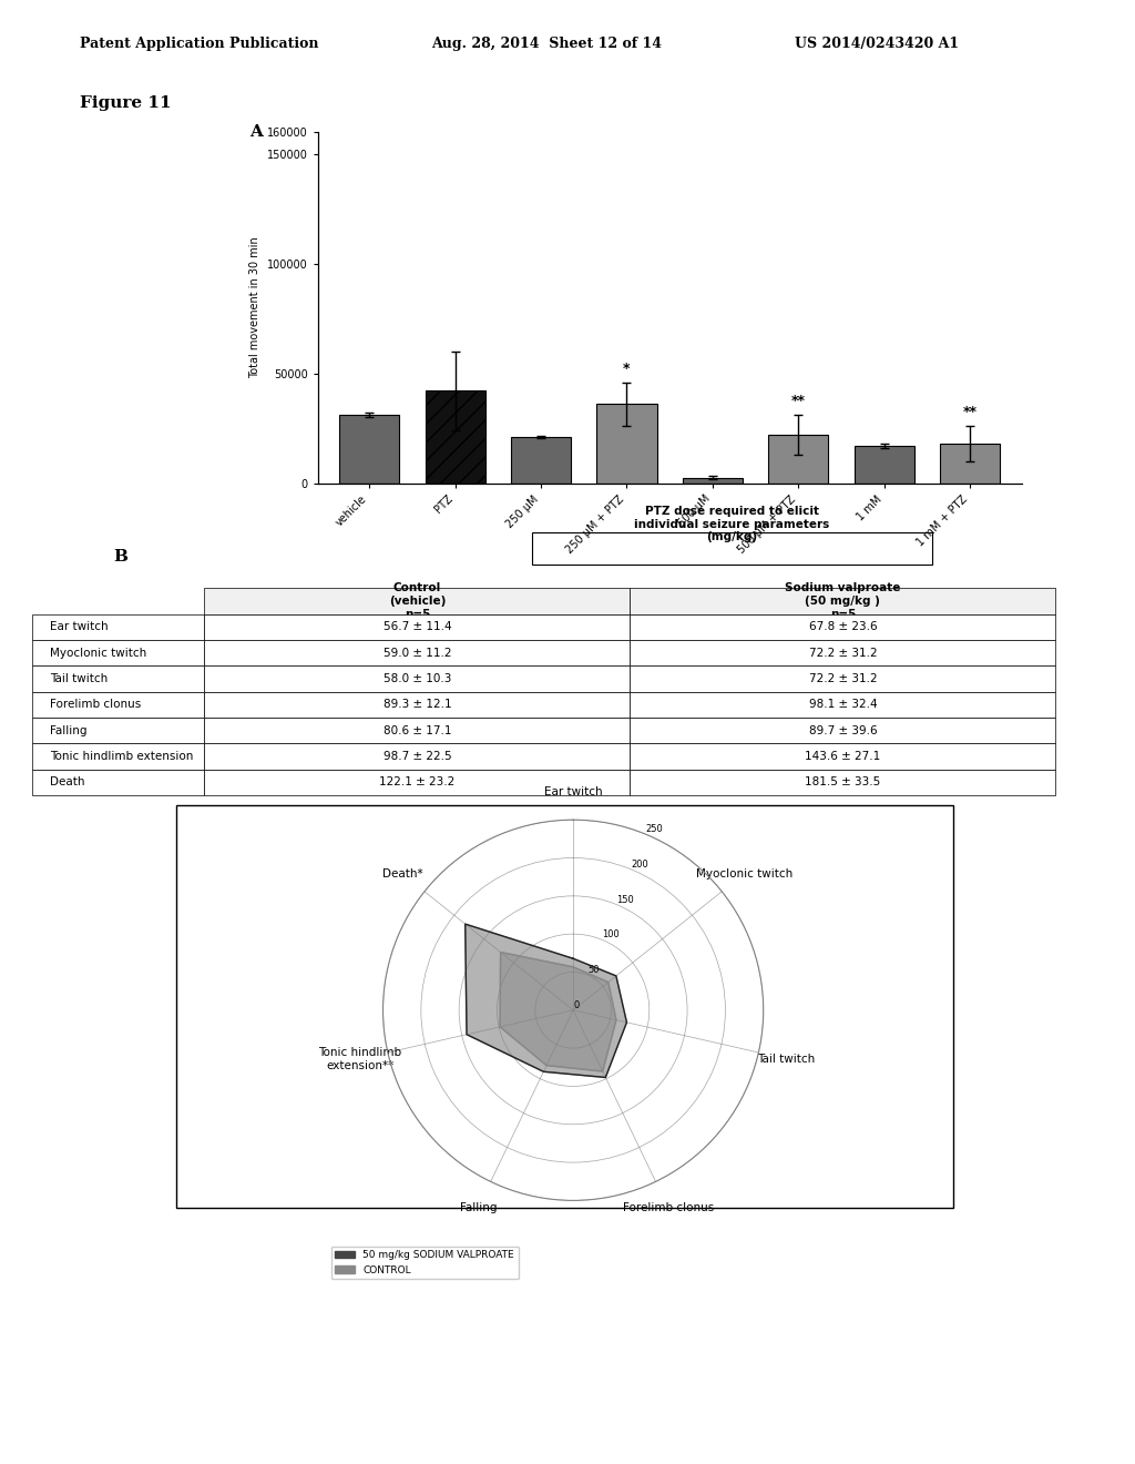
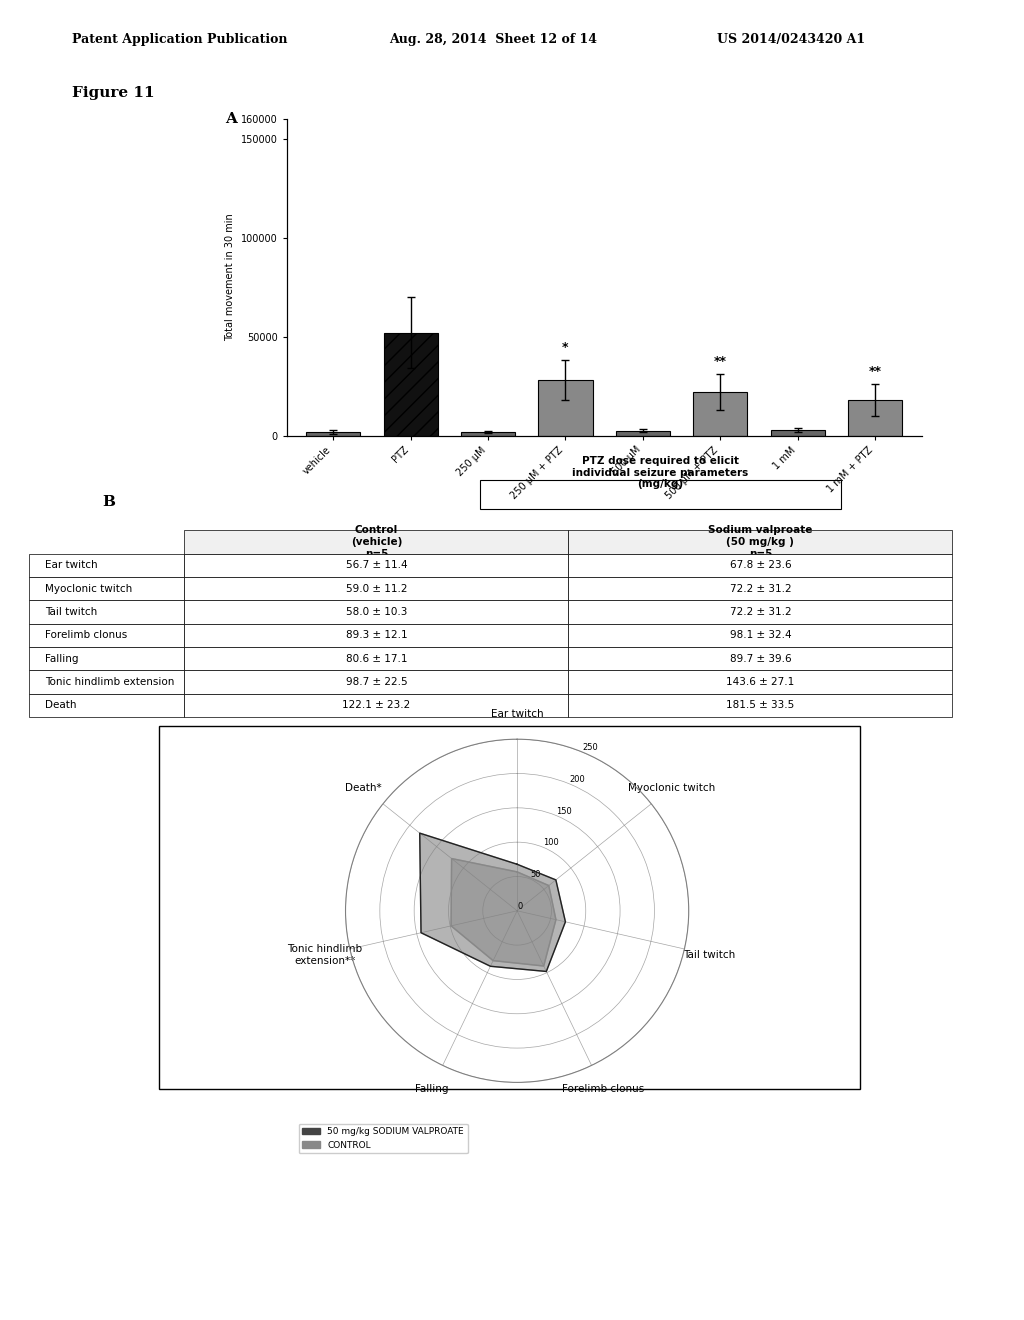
vehicle: 31000 -> 2000
PTZ: 42000 -> 52000
250 μM: 21000 -> 2000
250 μM + PTZ: 36000 -> 28000
1 mM: 17000 -> 3000
